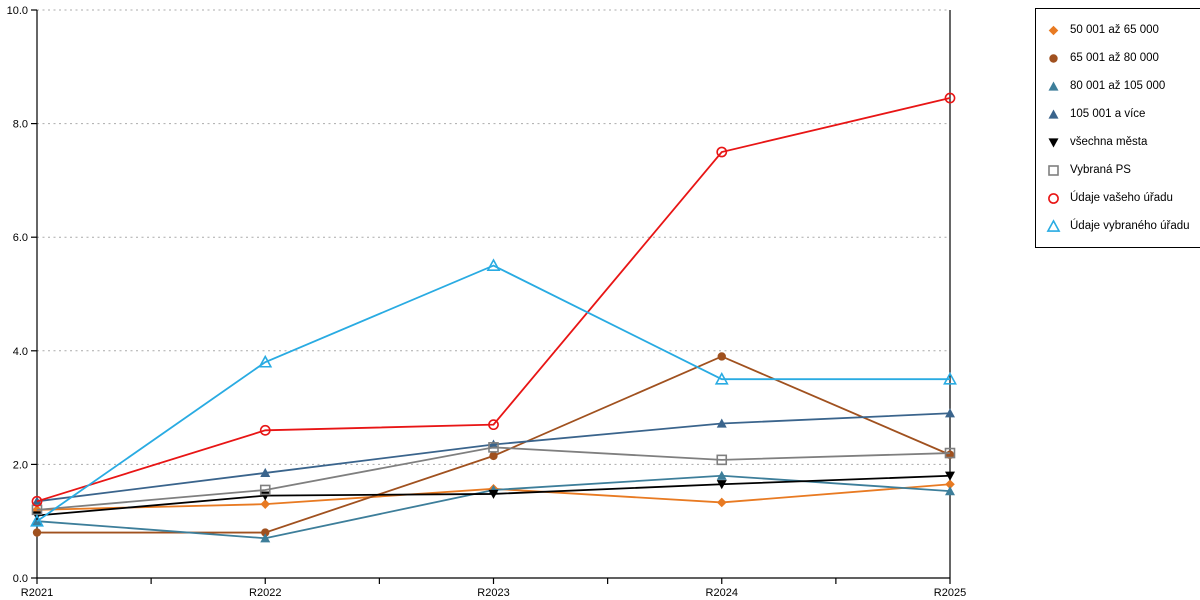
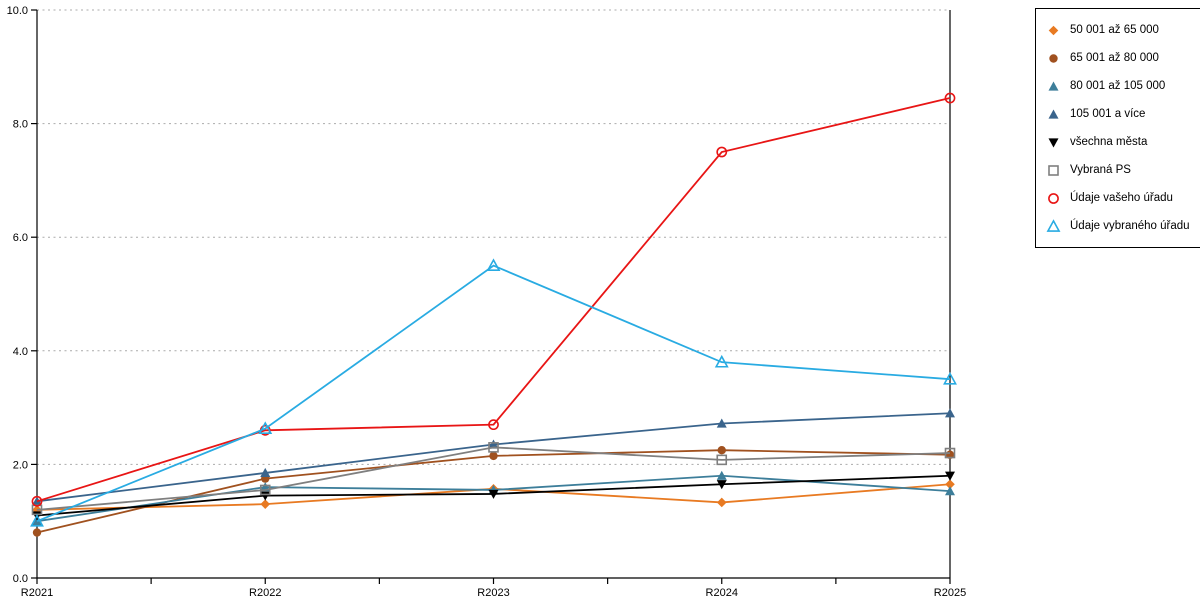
65 001 až 80 000/R2022: 0.8 -> 1.8
80 001 až 105 000/R2022: 0.7 -> 1.6
Údaje vybraného úřadu/R2022: 3.8 -> 2.6
65 001 až 80 000/R2024: 3.9 -> 2.2
Údaje vybraného úřadu/R2024: 3.5 -> 3.8
